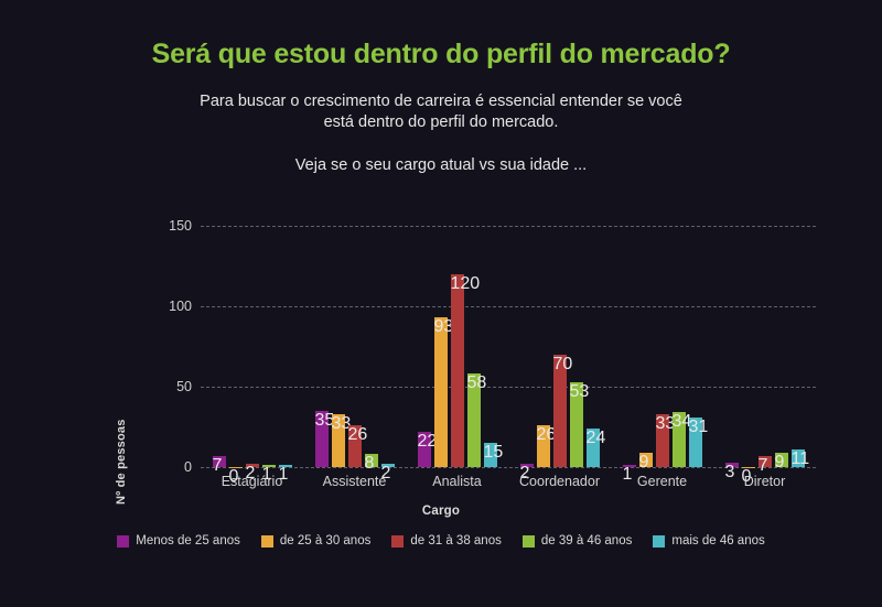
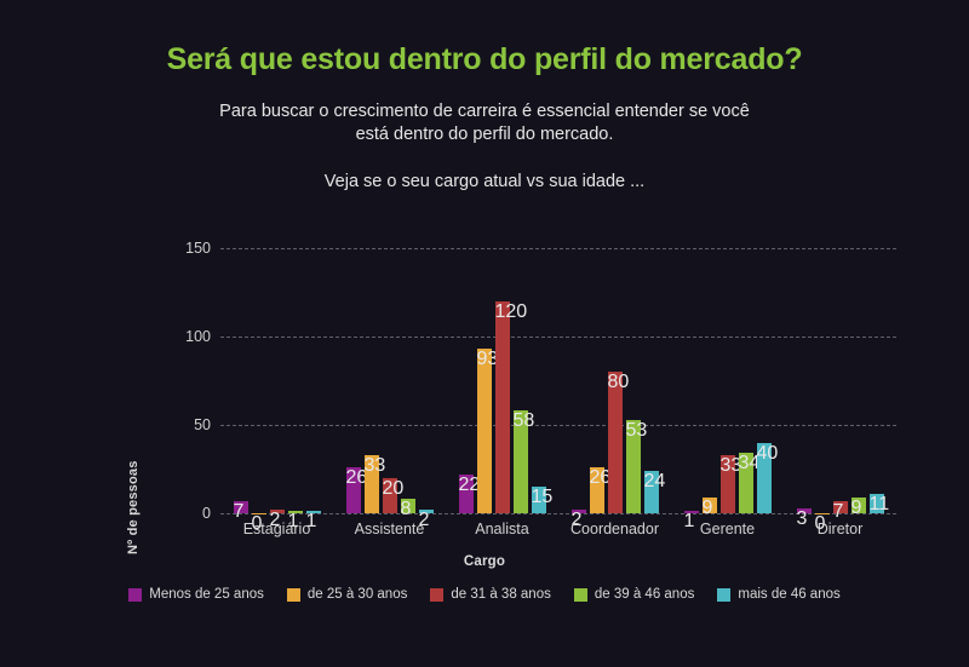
Menos de 25 anos/Assistente: 35 -> 26
de 31 à 38 anos/Assistente: 26 -> 20
de 31 à 38 anos/Coordenador: 70 -> 80
mais de 46 anos/Gerente: 31 -> 40
